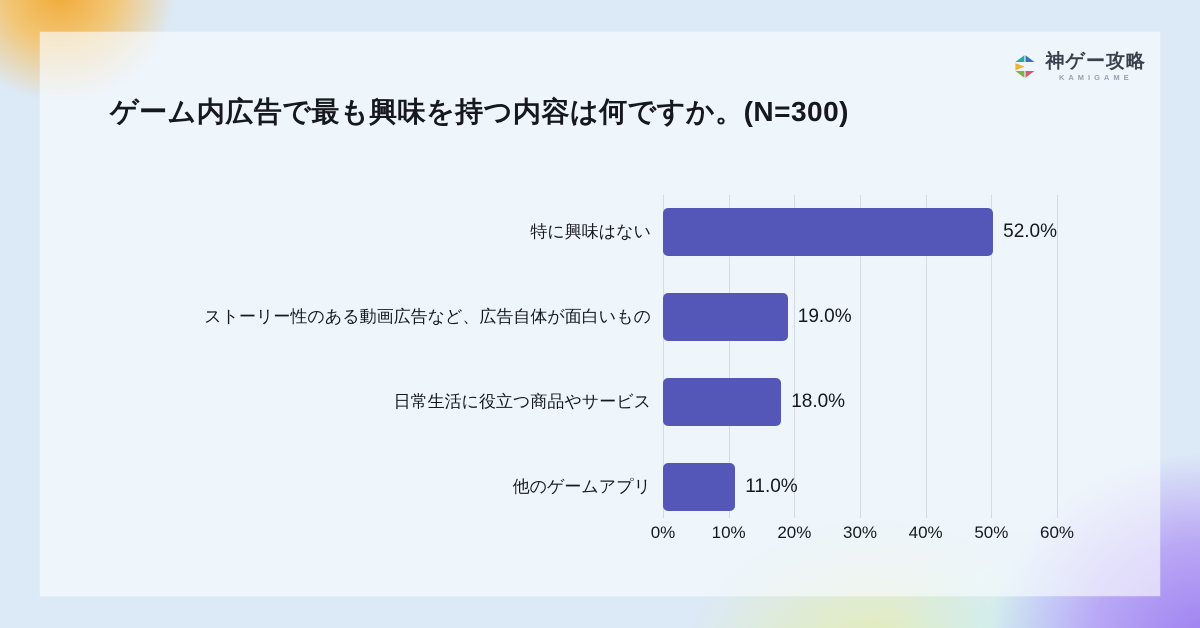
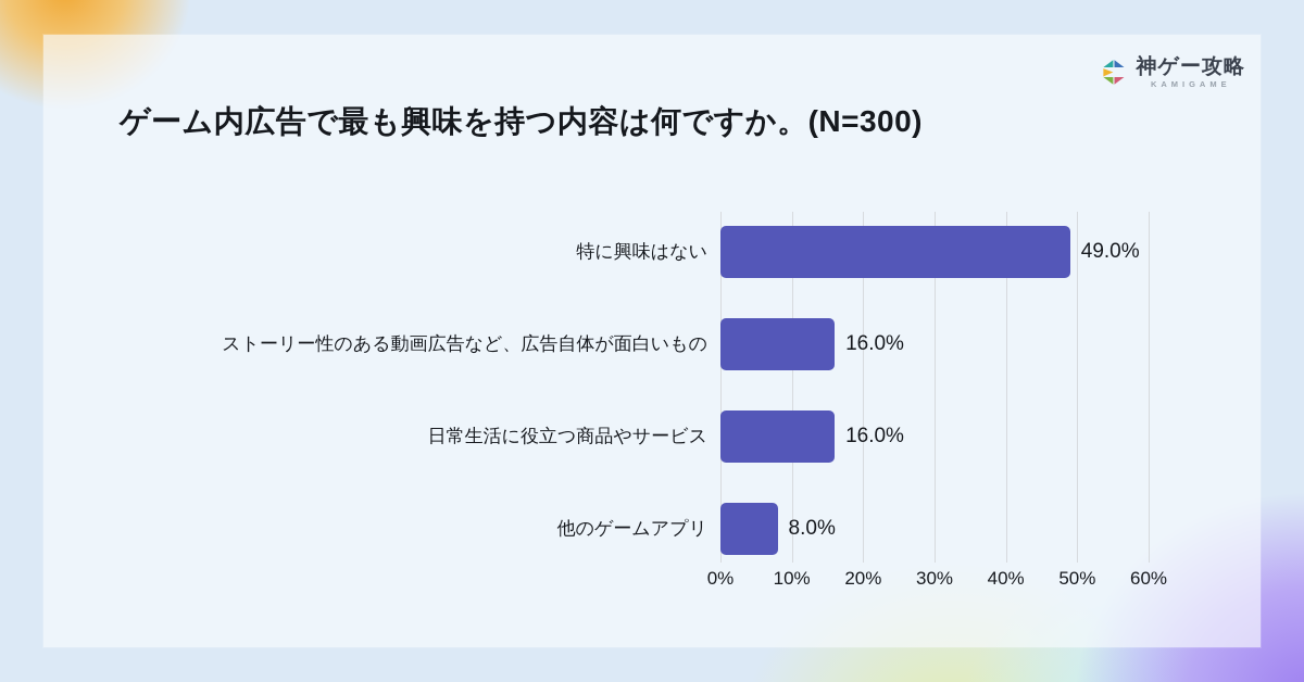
特に興味はない: 52.0% -> 49.0%
ストーリー性のある動画広告など、広告自体が面白いもの: 19.0% -> 16.0%
日常生活に役立つ商品やサービス: 18.0% -> 16.0%
他のゲームアプリ: 11.0% -> 8.0%
